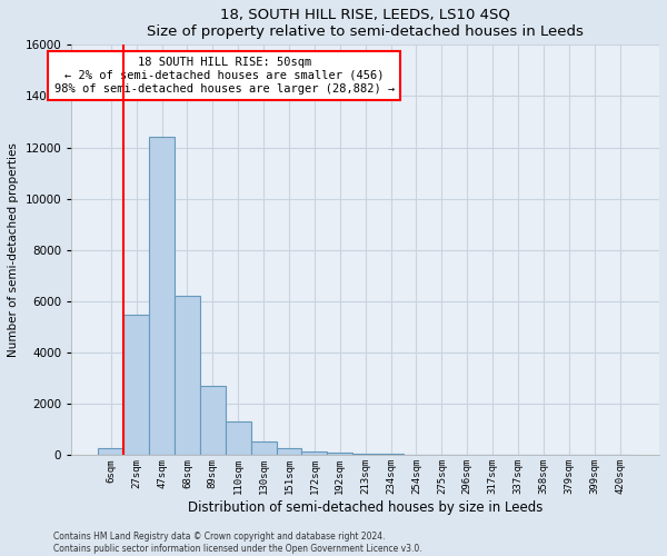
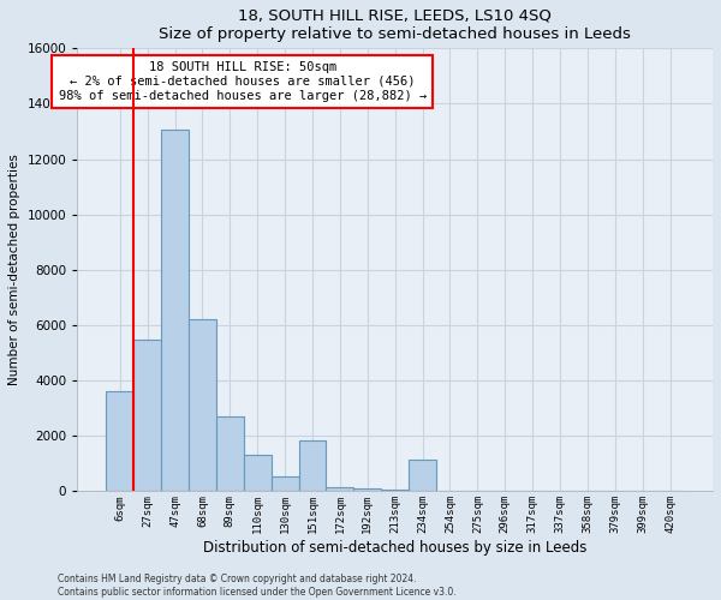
6sqm: 300 -> 3600
47sqm: 12400 -> 13050
151sqm: 280 -> 1850
234sqm: 50 -> 1150
